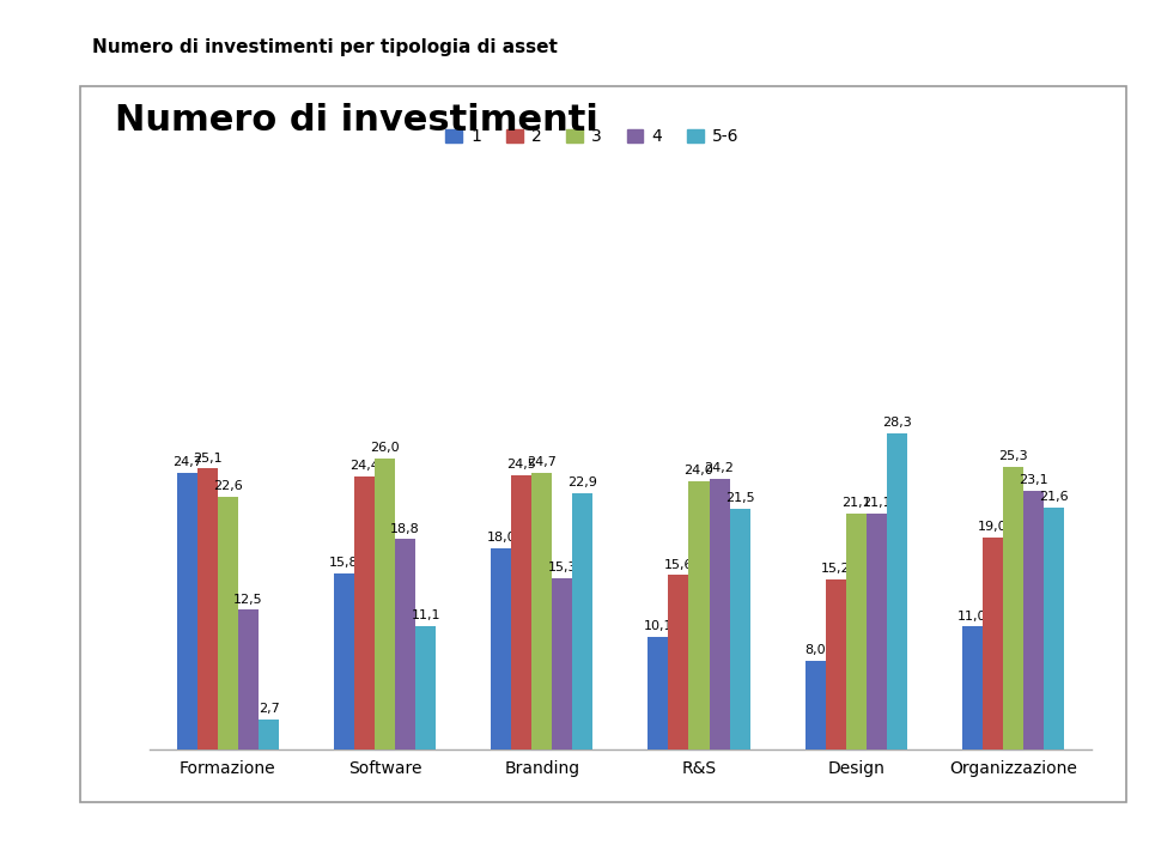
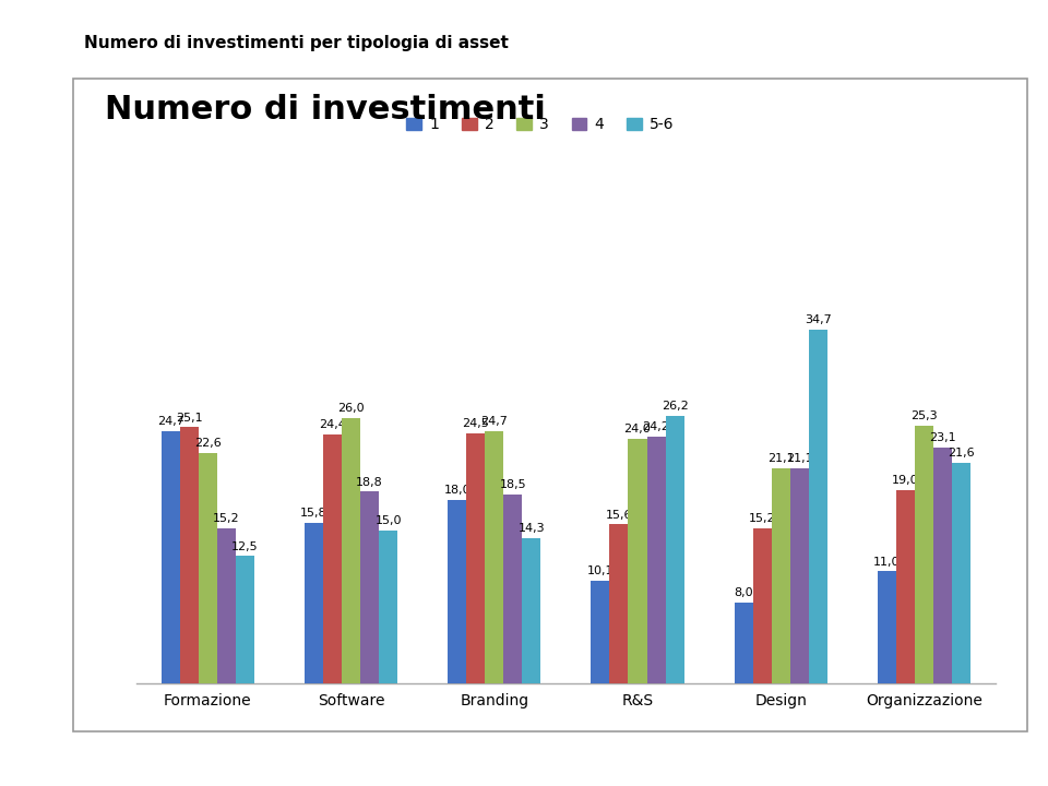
4/Formazione: 12,5 -> 15,2
5-6/Formazione: 2,7 -> 12,5
5-6/Software: 11,1 -> 15,0
4/Branding: 15,3 -> 18,5
5-6/Branding: 22,9 -> 14,3
5-6/R&S: 21,5 -> 26,2
5-6/Design: 28,3 -> 34,7
